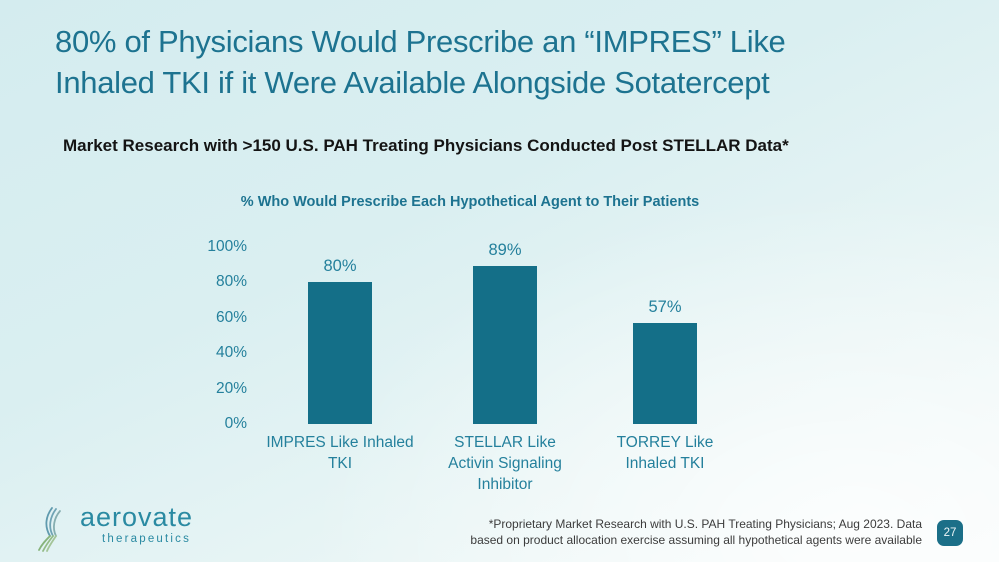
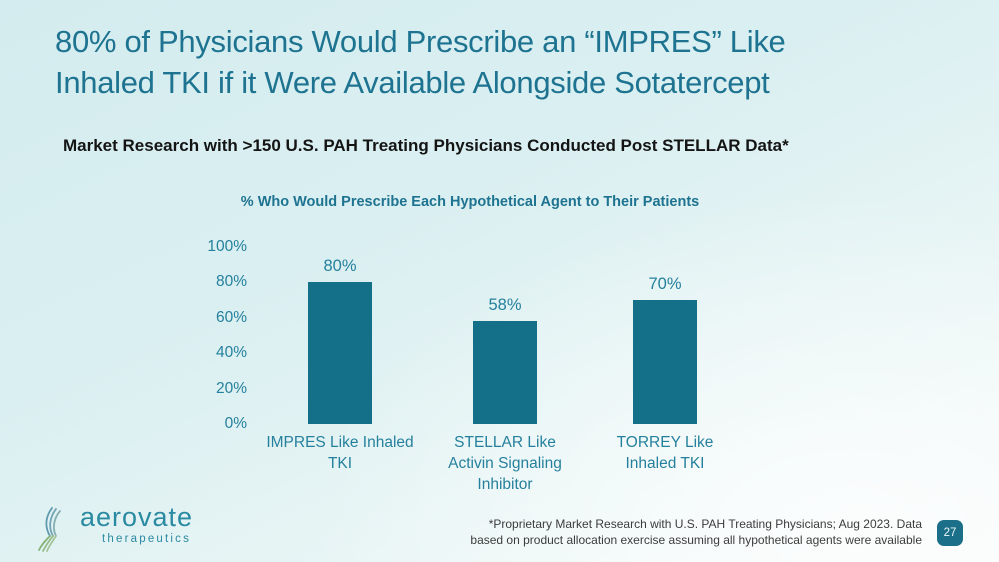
STELLAR Like Activin Signaling Inhibitor: 89% -> 58%
TORREY Like Inhaled TKI: 57% -> 70%
